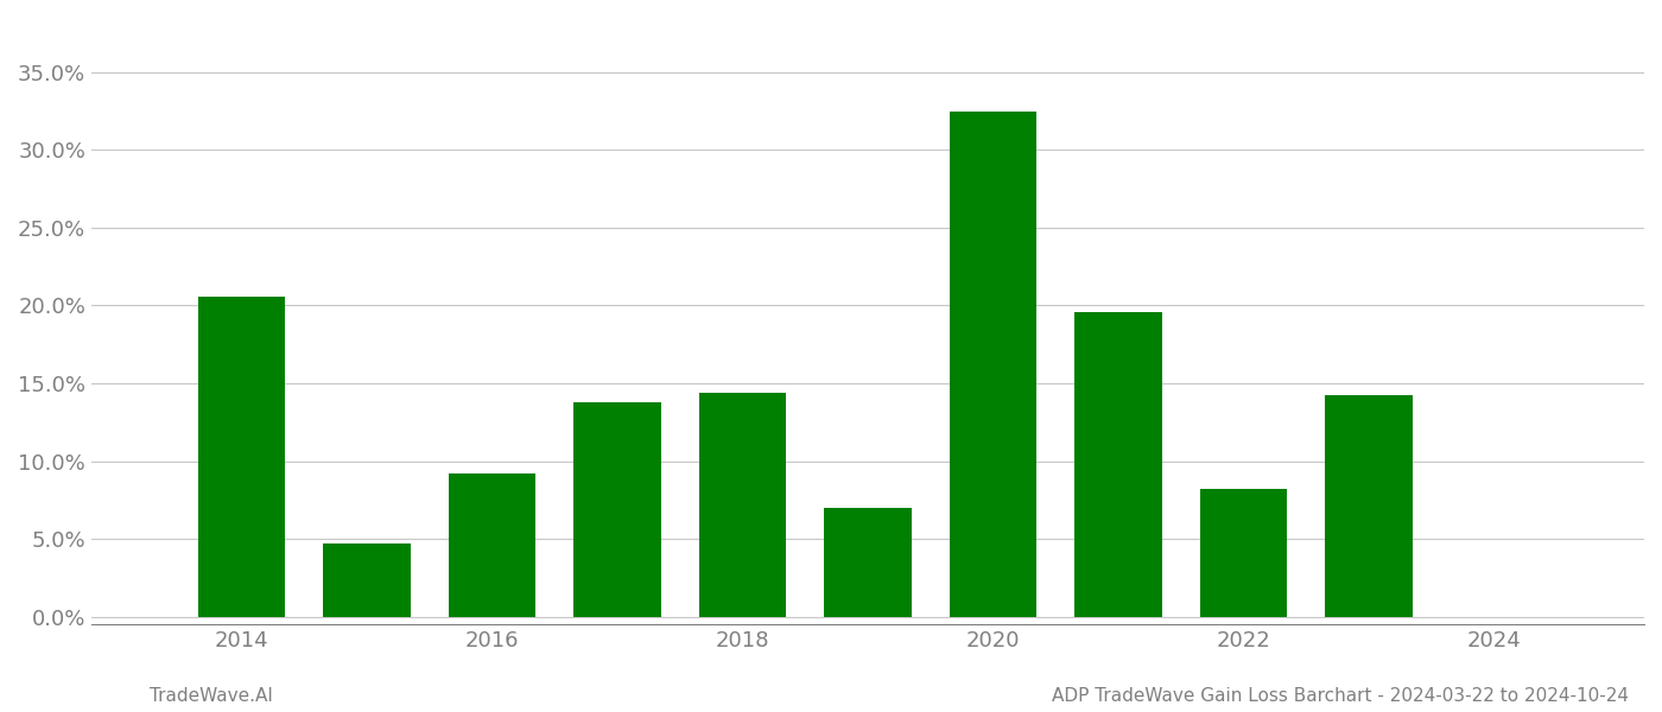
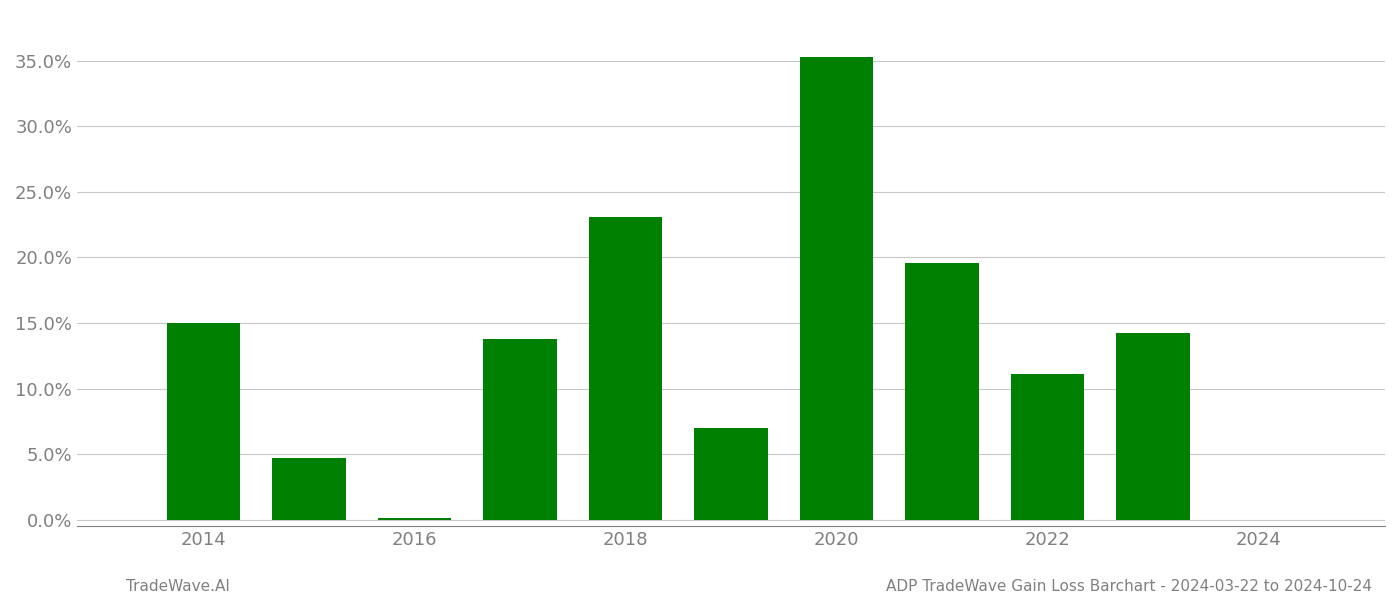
2014: 20.6% -> 15.0%
2016: 9.2% -> 0.1%
2018: 14.4% -> 23.1%
2020: 32.5% -> 35.3%
2022: 8.2% -> 11.1%
